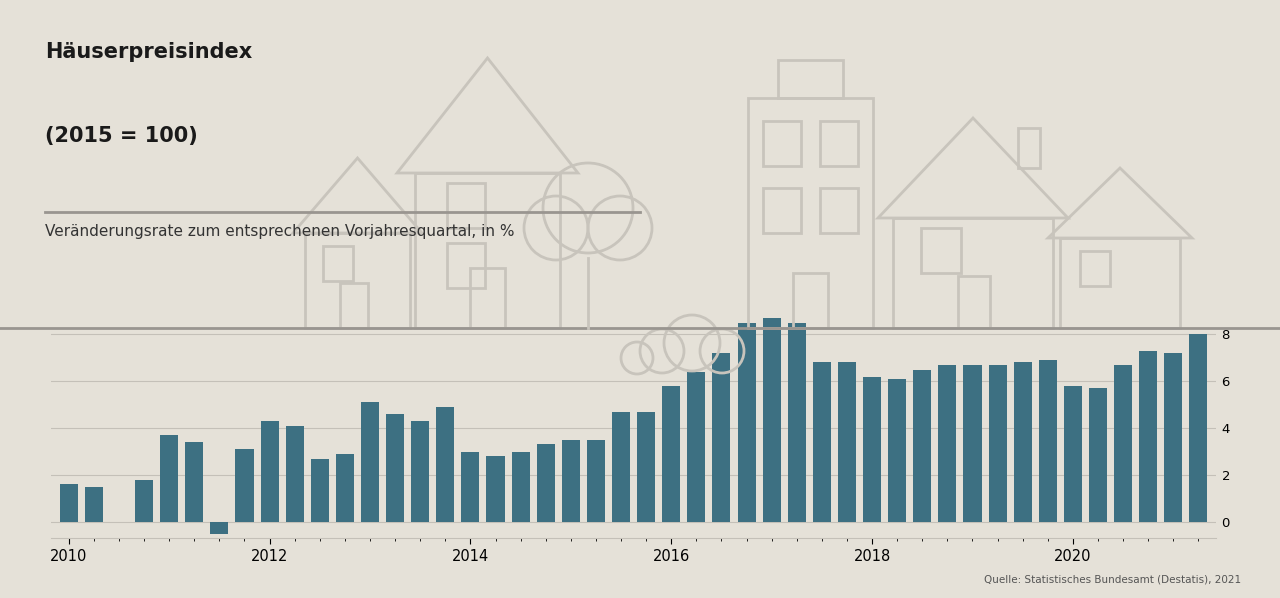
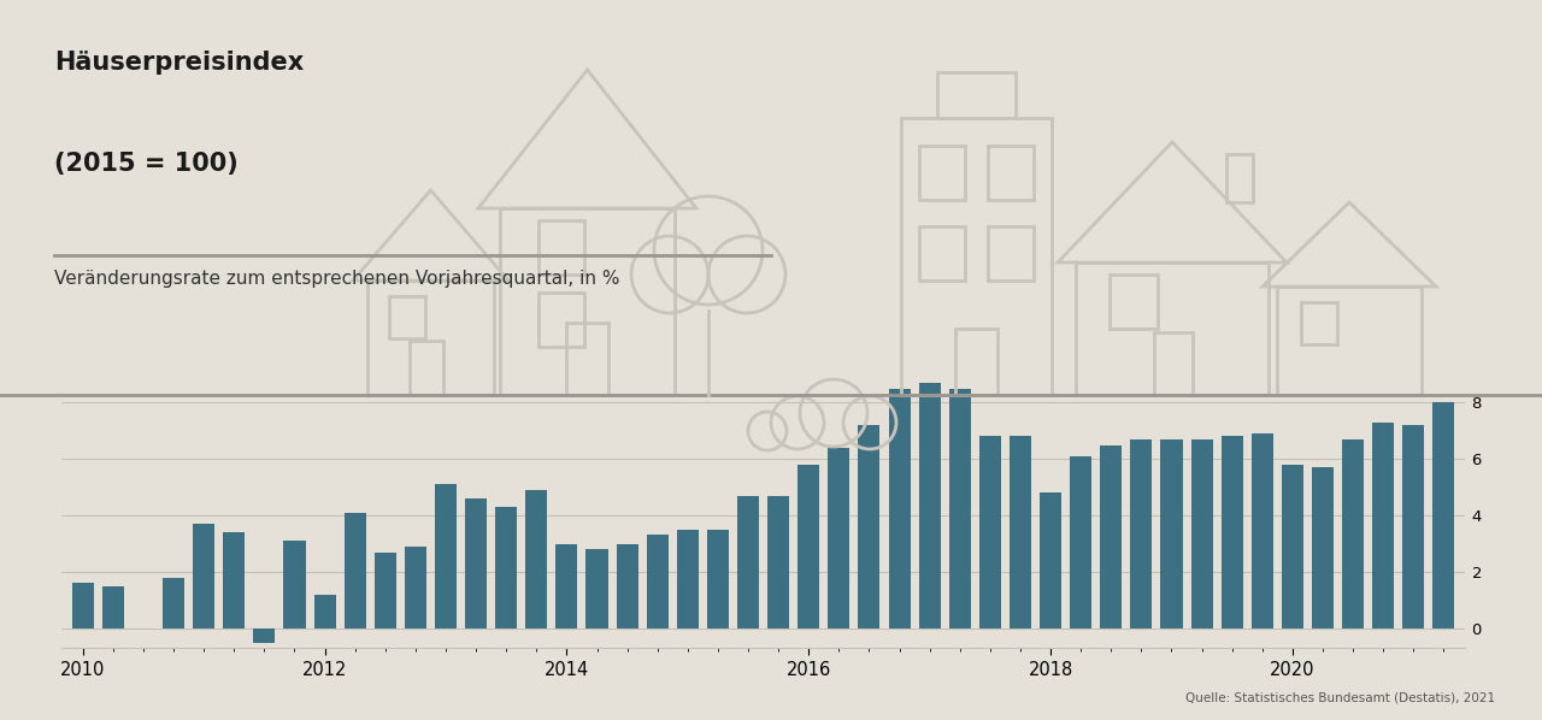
2012: 4.3 -> 1.2
2018: 6.2 -> 4.8
